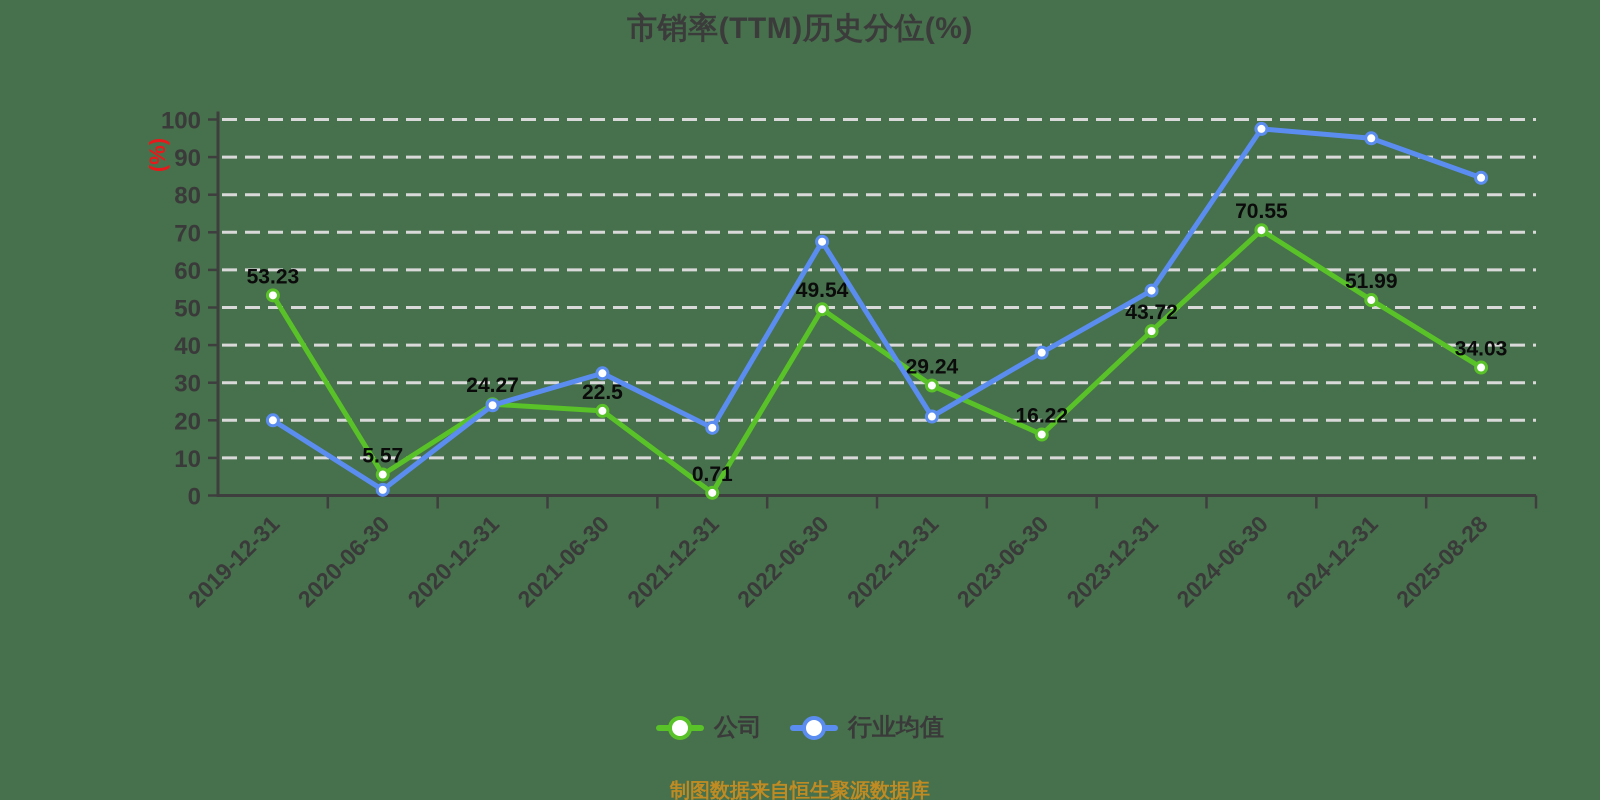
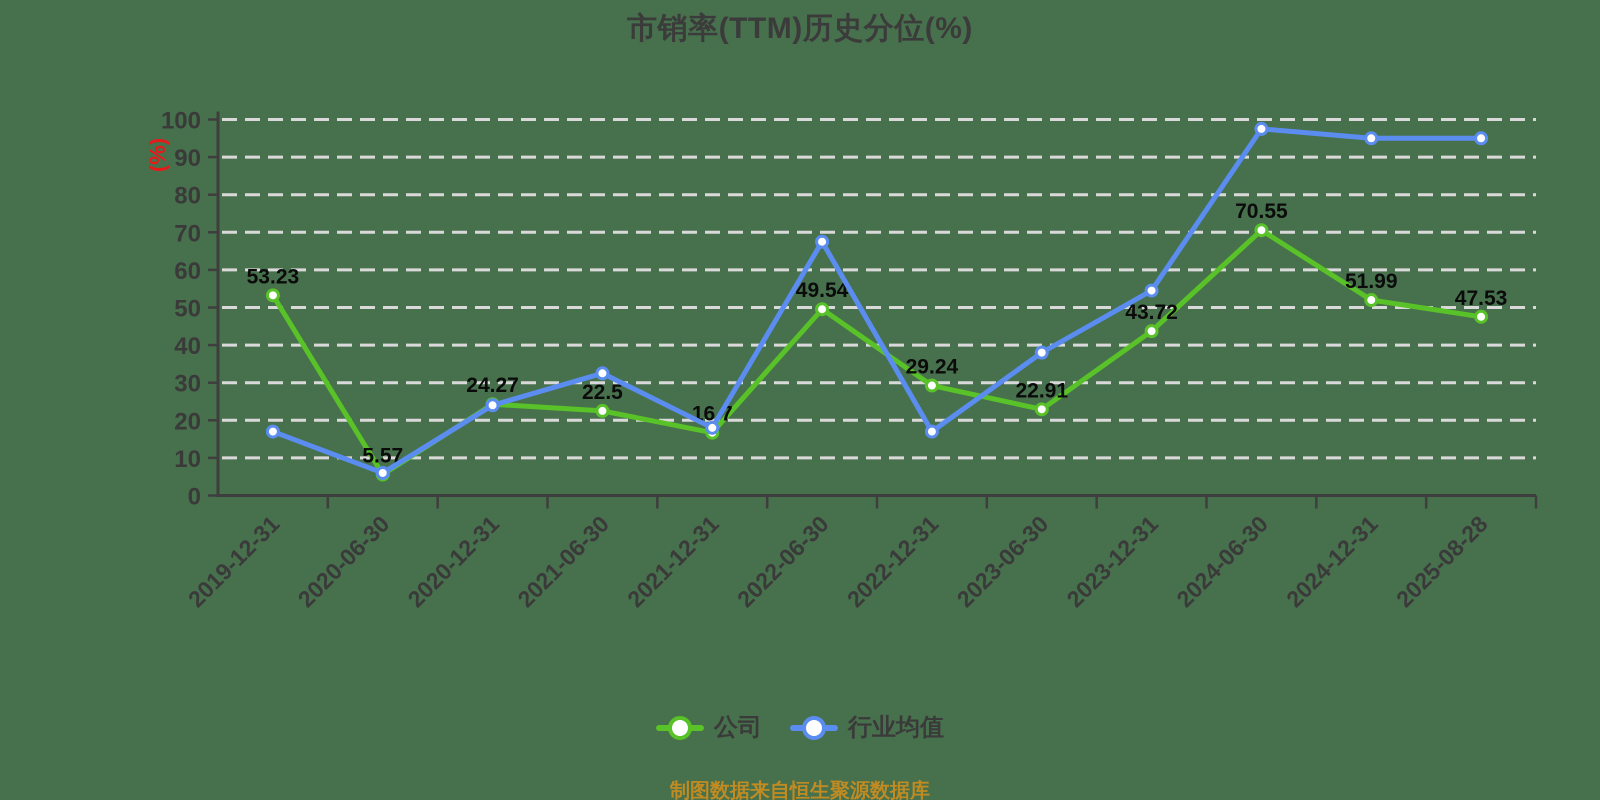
行业均值/2019-12-31: 20 -> 17
行业均值/2020-06-30: 2 -> 6
公司/2021-12-31: 0.71 -> 16.7
行业均值/2022-12-31: 21 -> 17
公司/2023-06-30: 16.22 -> 22.91
公司/2025-08-28: 34.03 -> 47.53
行业均值/2025-08-28: 84 -> 95
